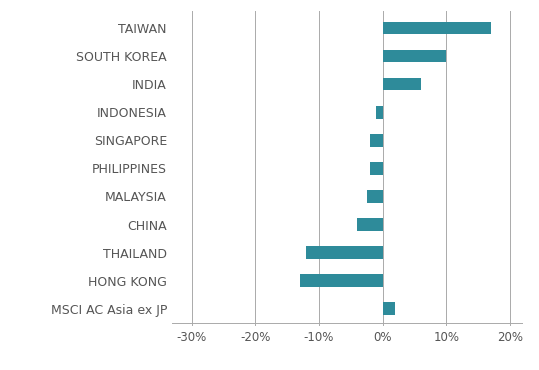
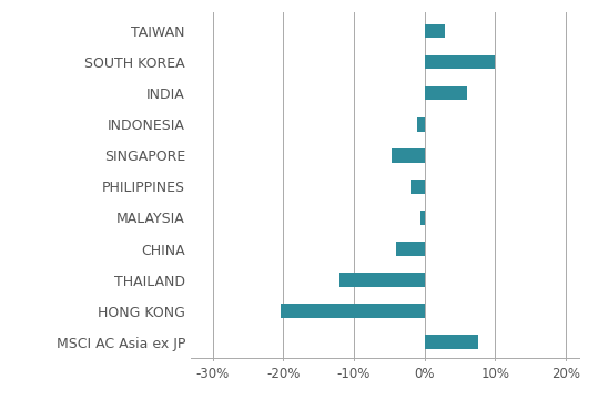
TAIWAN: 17.0% -> 2.8%
SINGAPORE: -2.0% -> -4.6%
MALAYSIA: -2.5% -> -0.6%
HONG KONG: -13.0% -> -20.4%
MSCI AC Asia ex JP: 2.0% -> 7.6%
